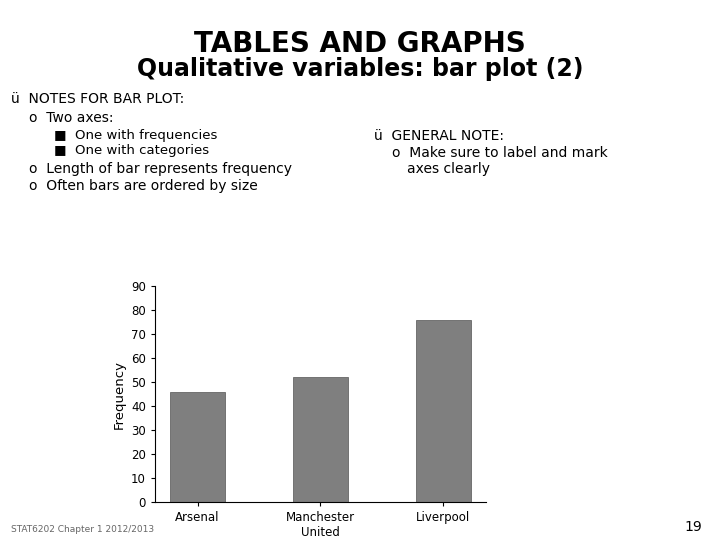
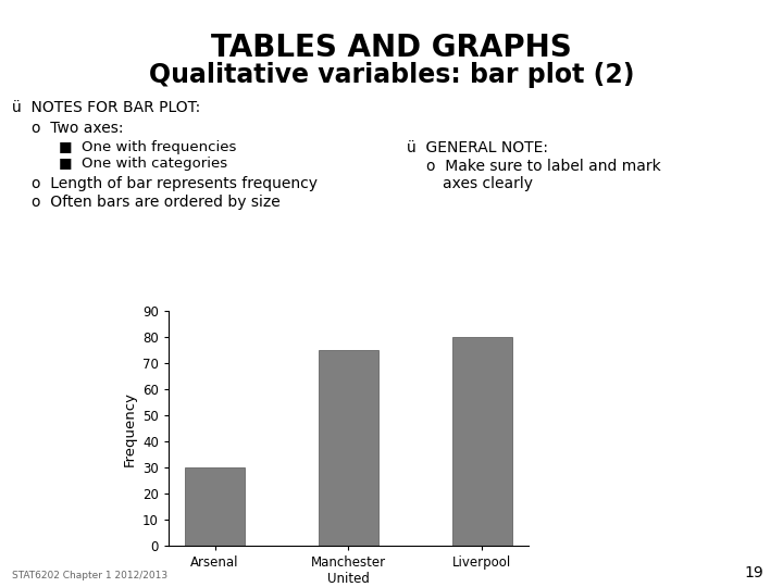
Arsenal: 46 -> 30
Manchester United: 52 -> 75
Liverpool: 76 -> 80
